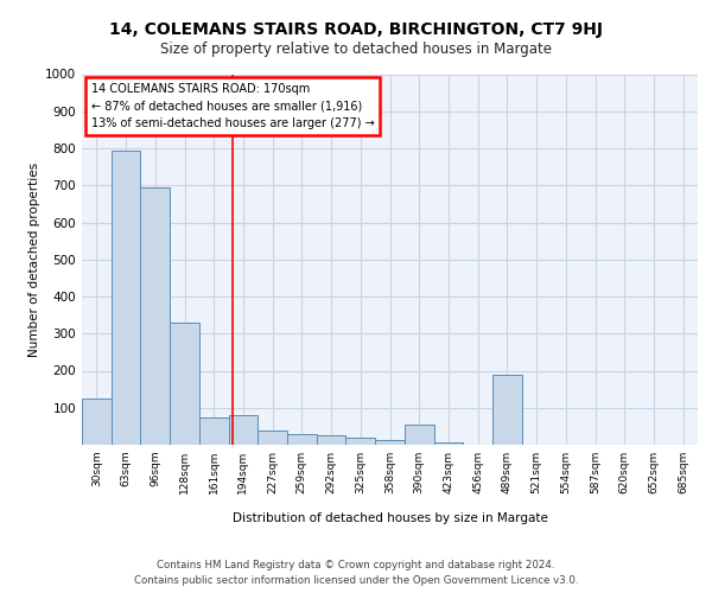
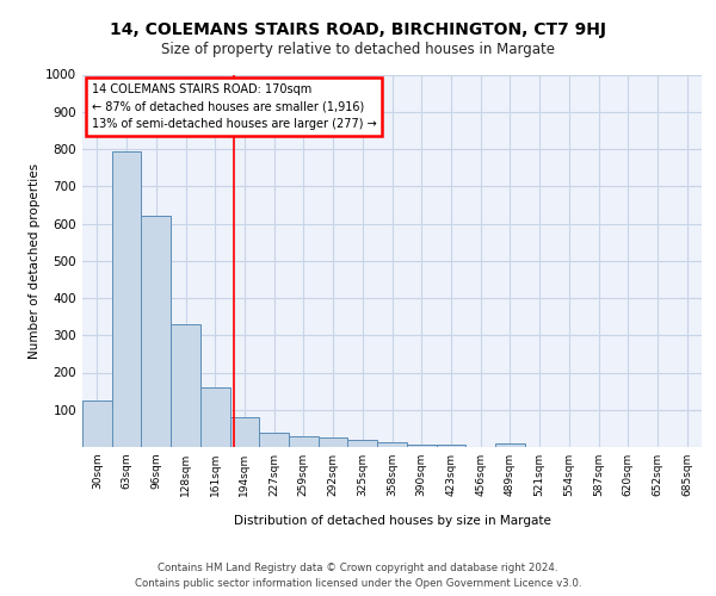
96sqm: 695 -> 620
161sqm: 75 -> 160
390sqm: 55 -> 8
489sqm: 190 -> 10
